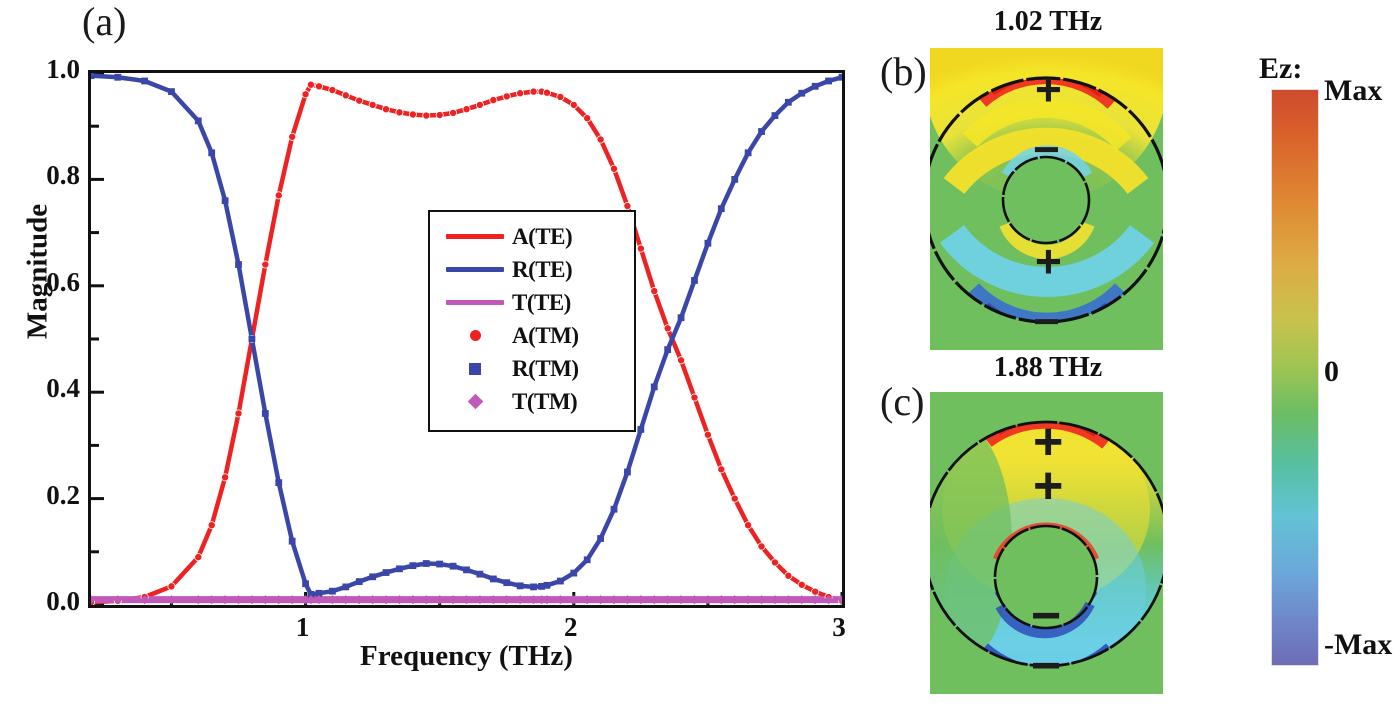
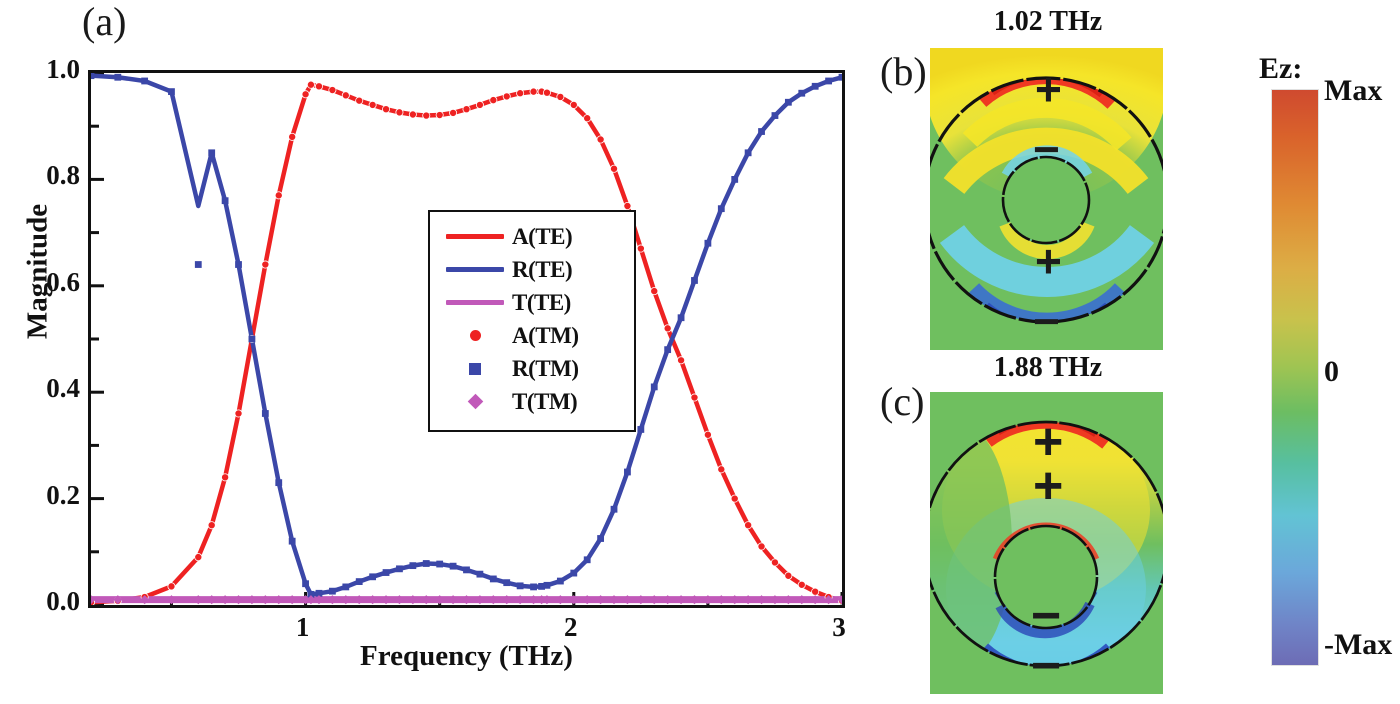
R(TE)/0.6: 0.91 -> 0.75
R(TM)/0.6: 0.91 -> 0.64
